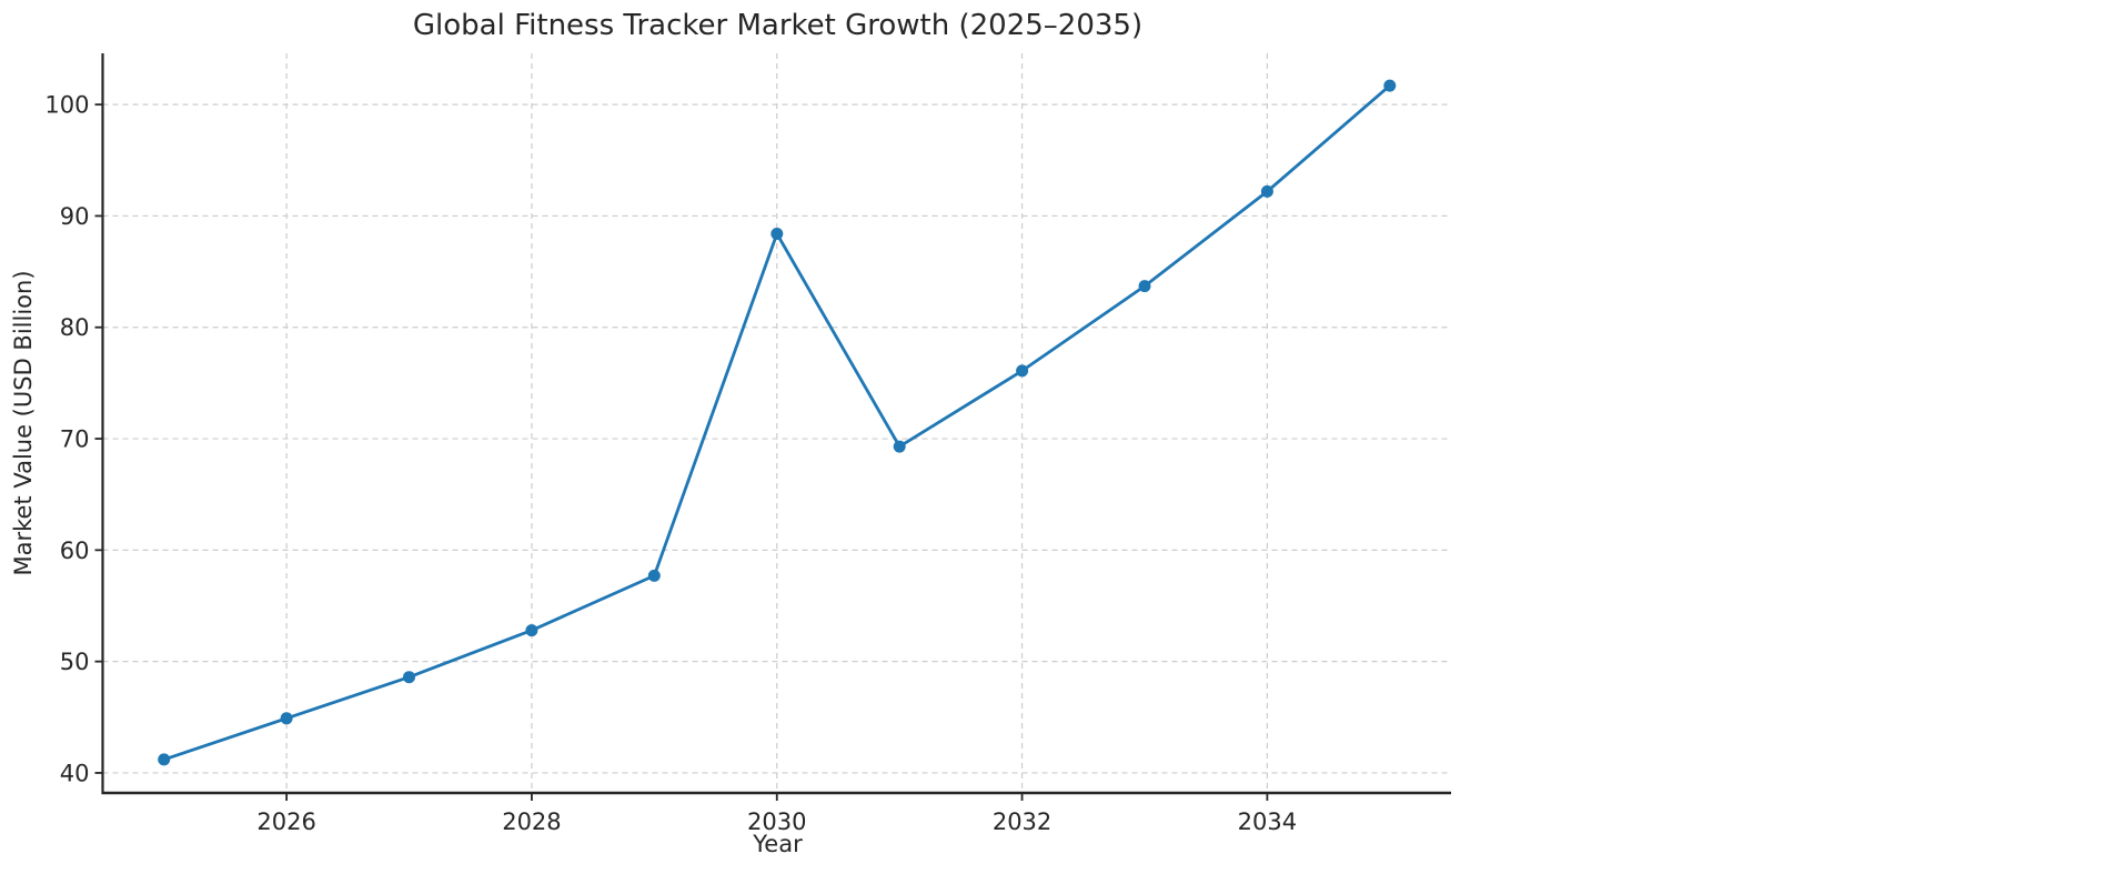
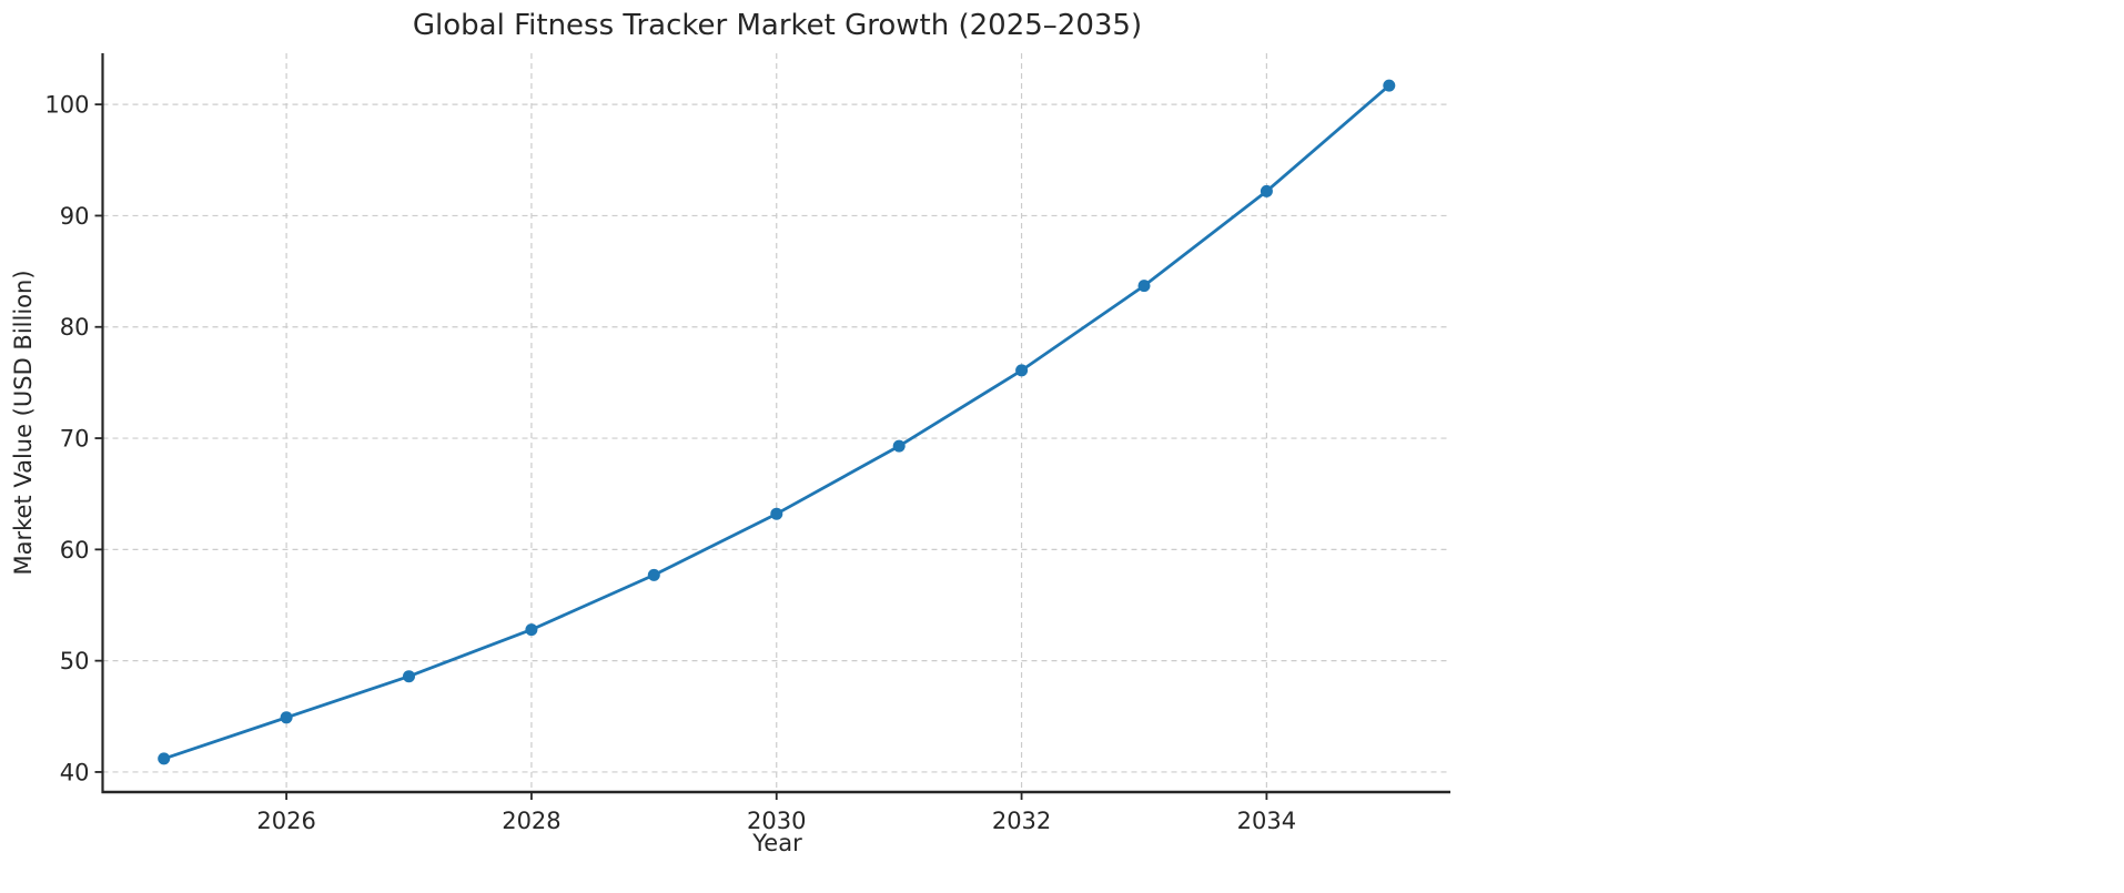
2030: 88.4 -> 63.2
